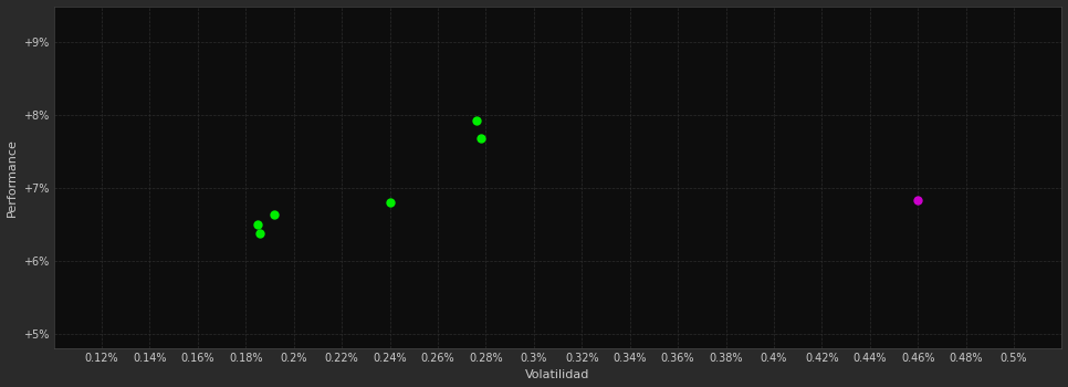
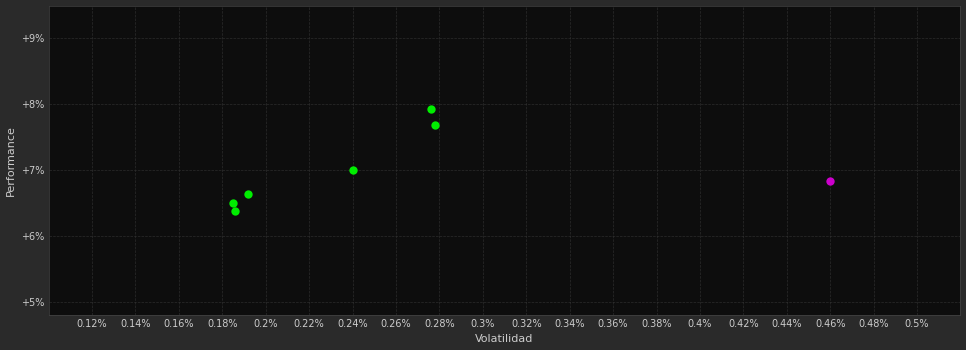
0.24%: 6.80% -> 7.00%
